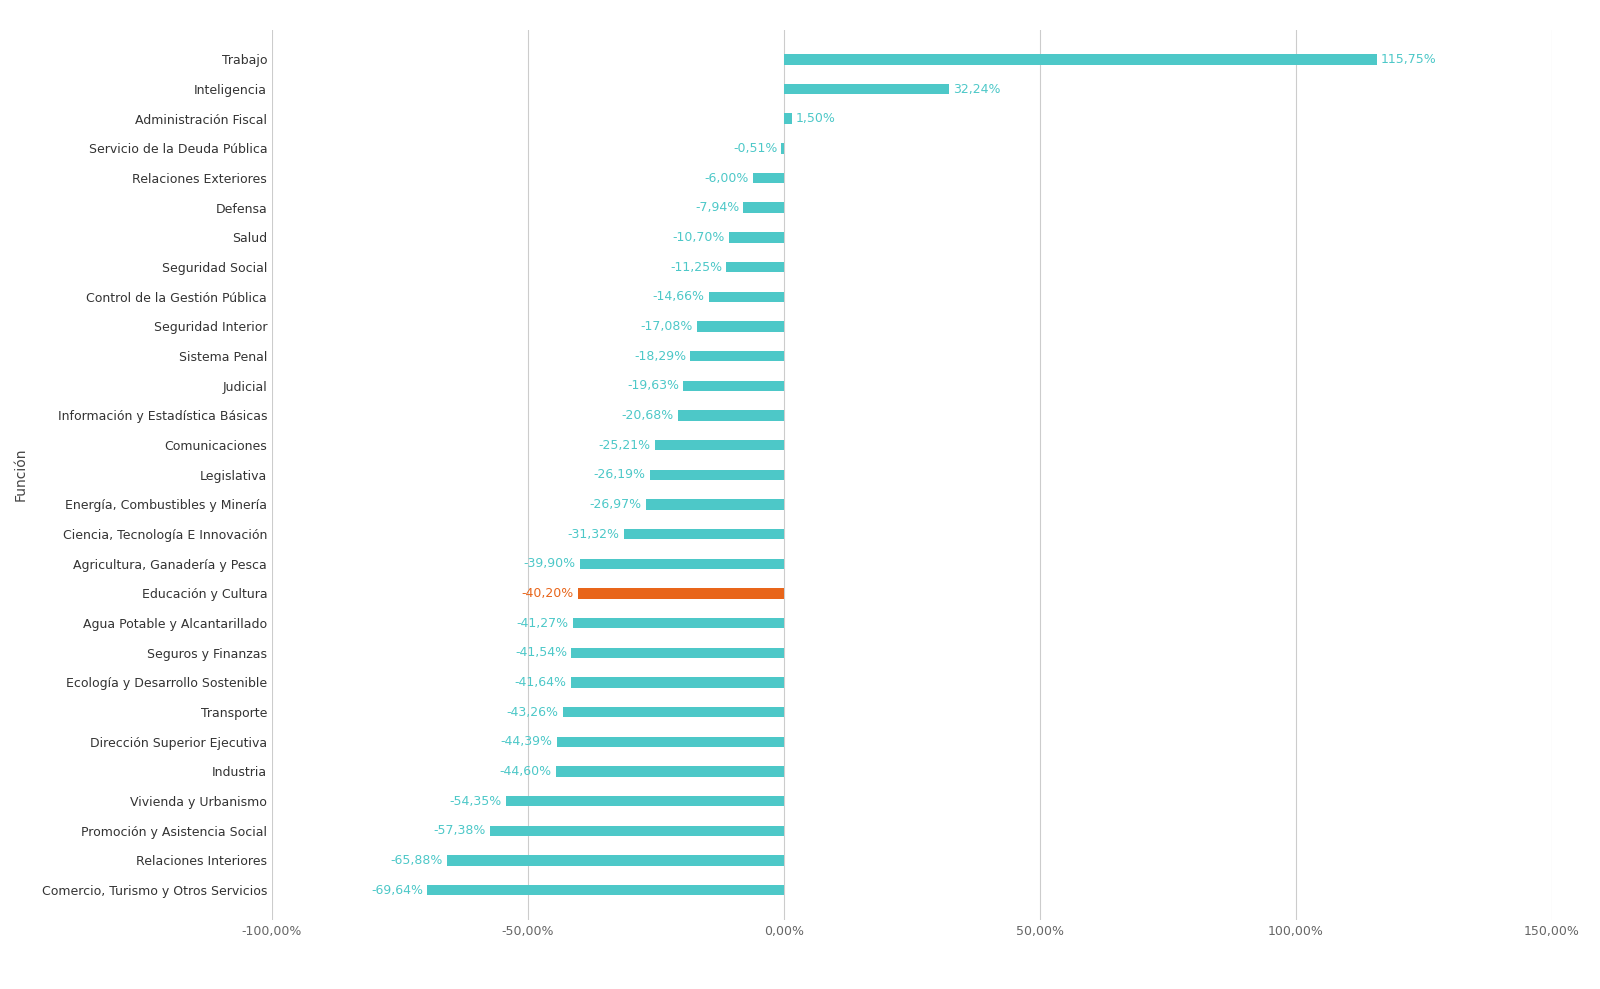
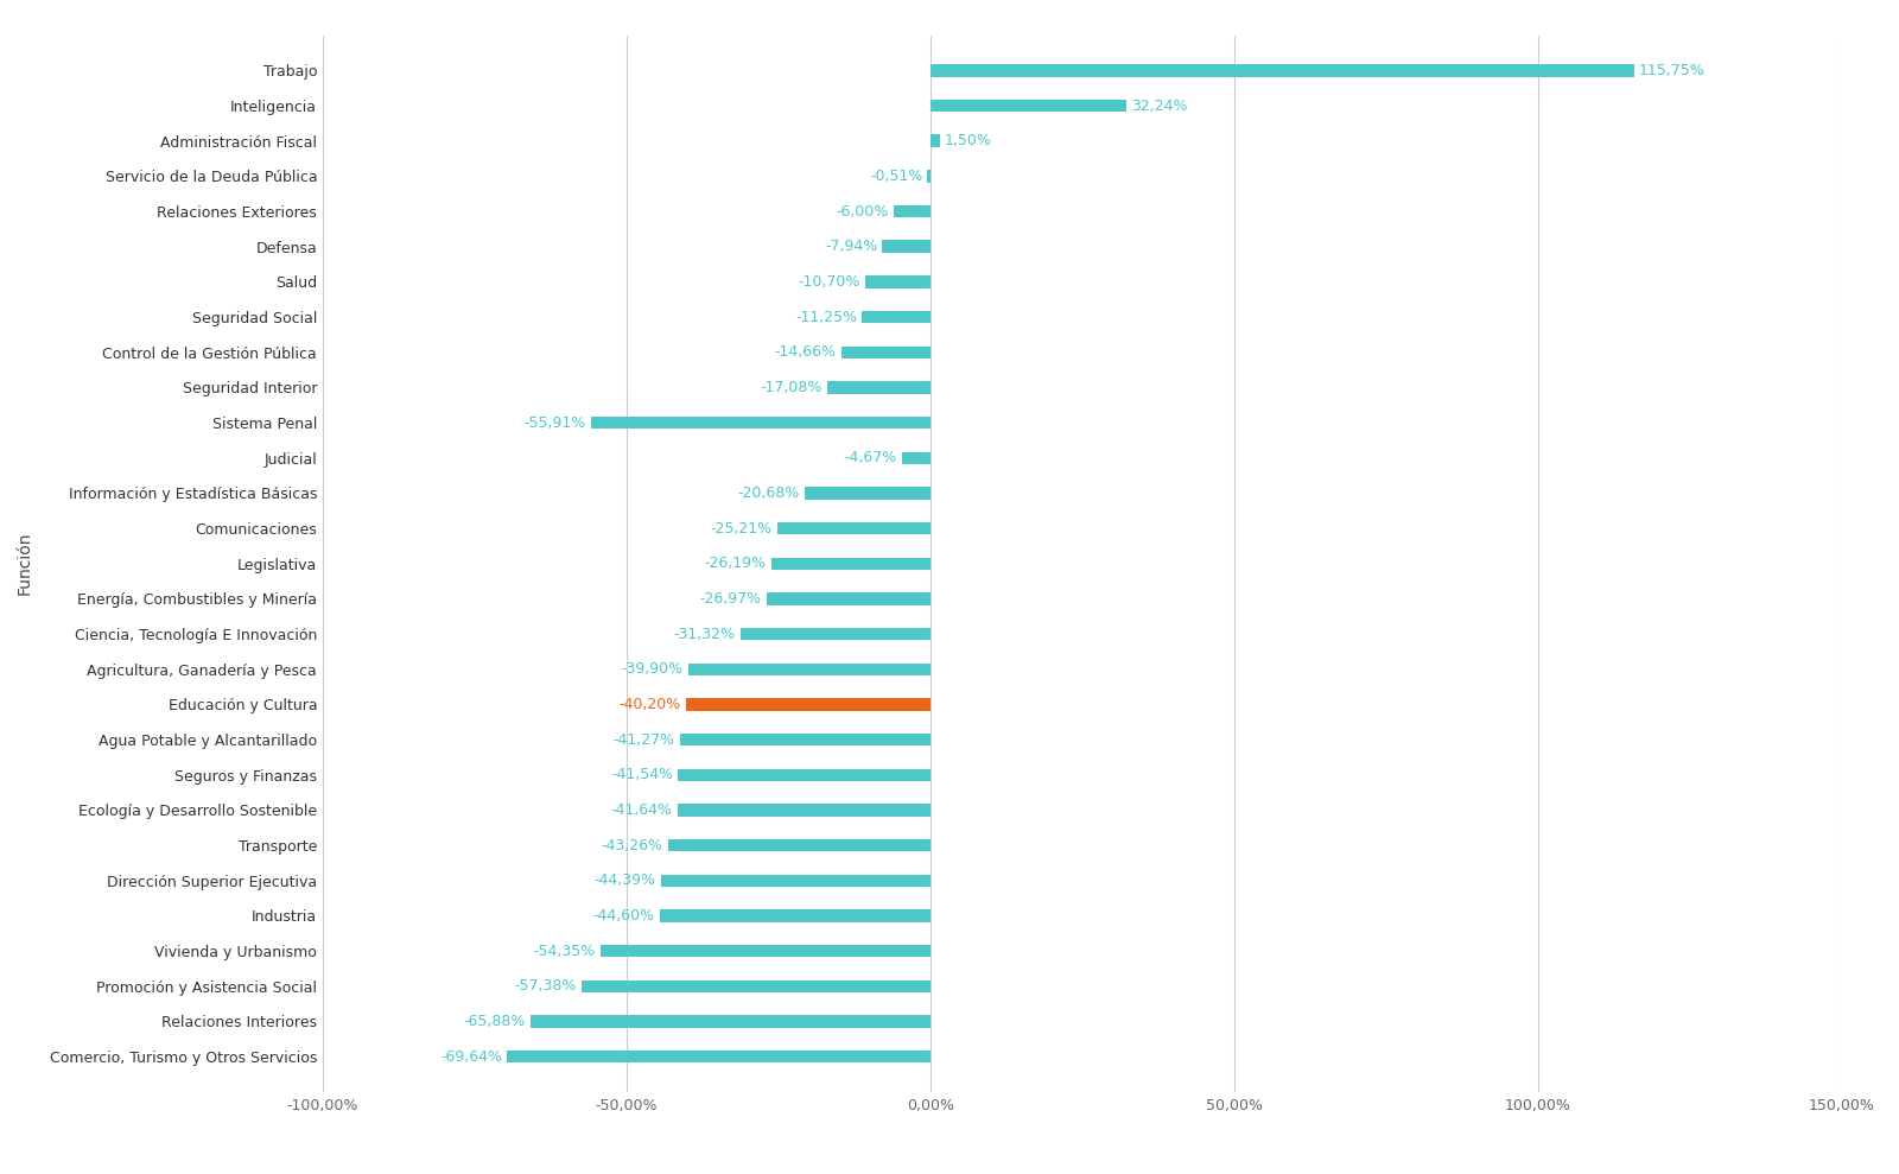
Sistema Penal: -18,29% -> -55,91%
Judicial: -19,63% -> -4,67%
